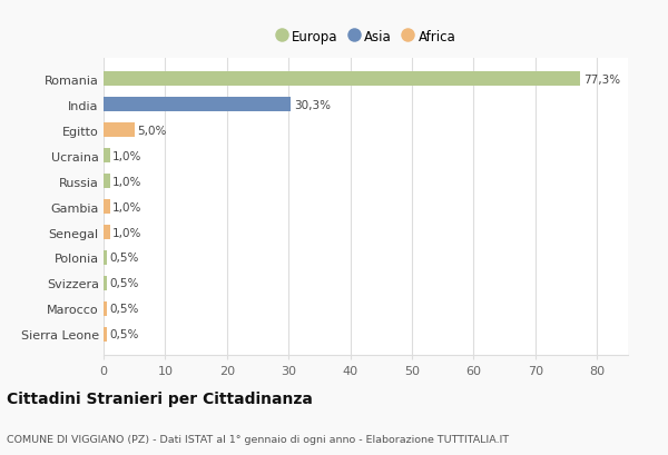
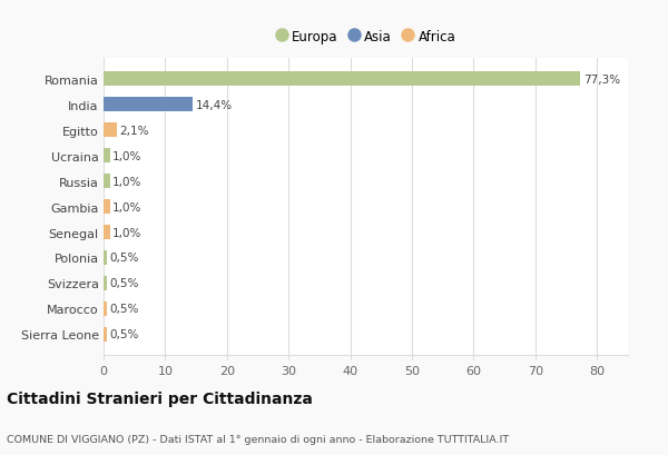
India: 30,3% -> 14,4%
Egitto: 5,0% -> 2,1%
